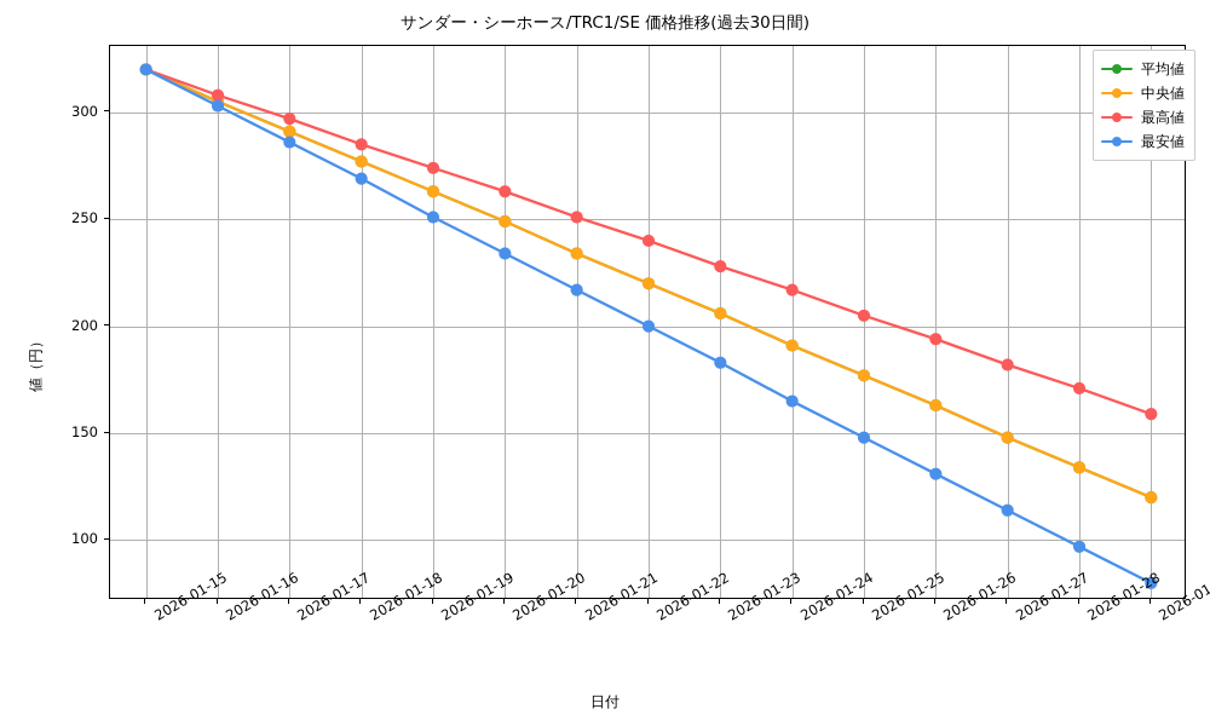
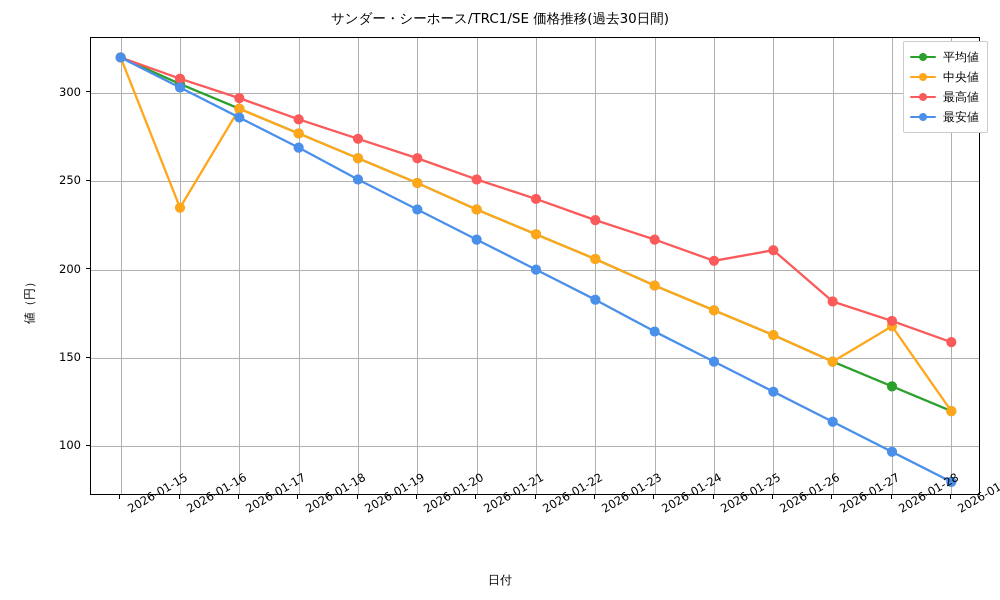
中央値/2026-01-16: 305 -> 235
最高値/2026-01-26: 194 -> 211
中央値/2026-01-28: 134 -> 168
